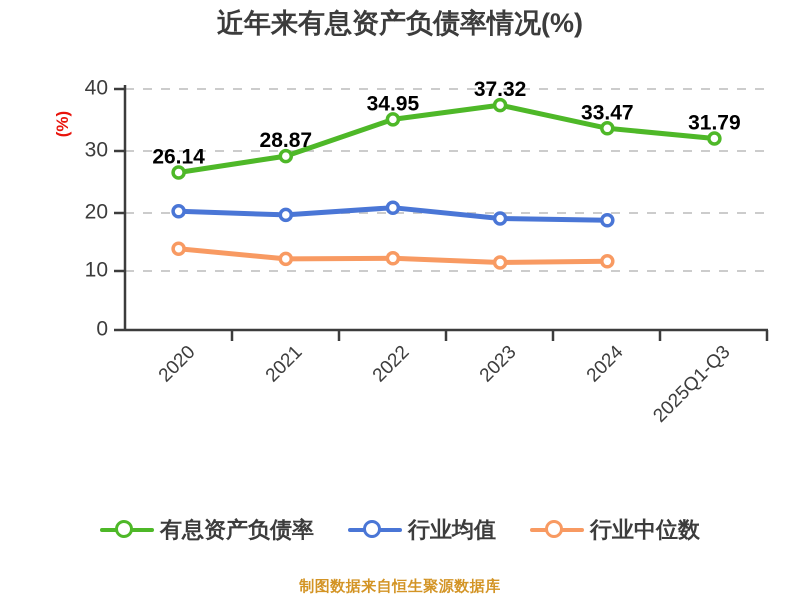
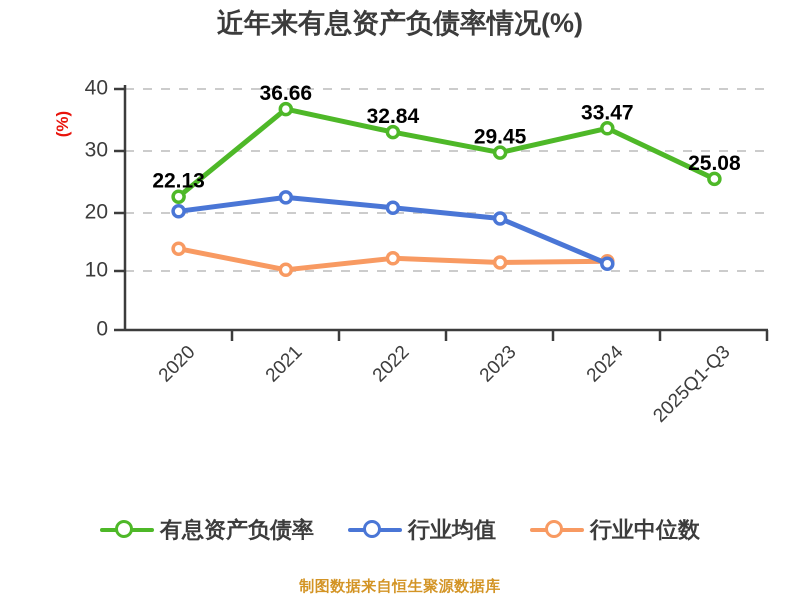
有息资产负债率/2020: 26.14 -> 22.13
有息资产负债率/2021: 28.87 -> 36.66
行业均值/2021: 19 -> 22
行业中位数/2021: 12 -> 10
有息资产负债率/2022: 34.95 -> 32.84
有息资产负债率/2023: 37.32 -> 29.45
行业均值/2024: 18 -> 11
有息资产负债率/2025Q1-Q3: 31.79 -> 25.08
